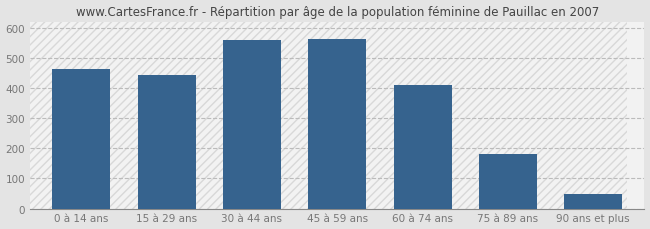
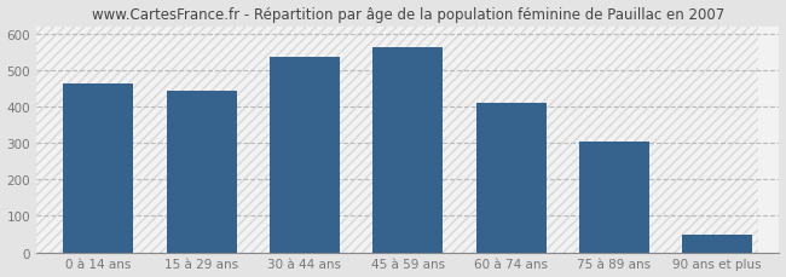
30 à 44 ans: 560 -> 537
75 à 89 ans: 180 -> 305
